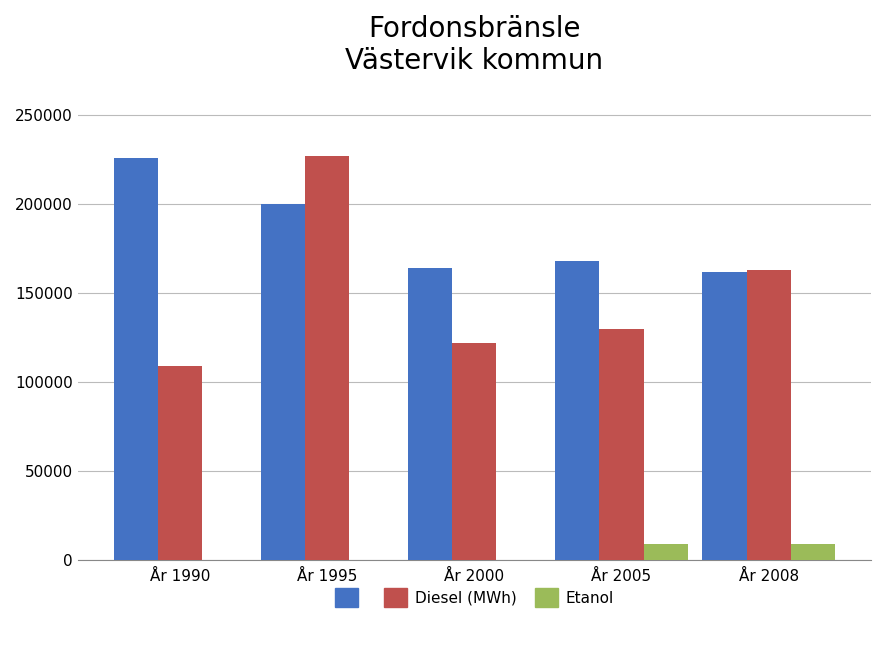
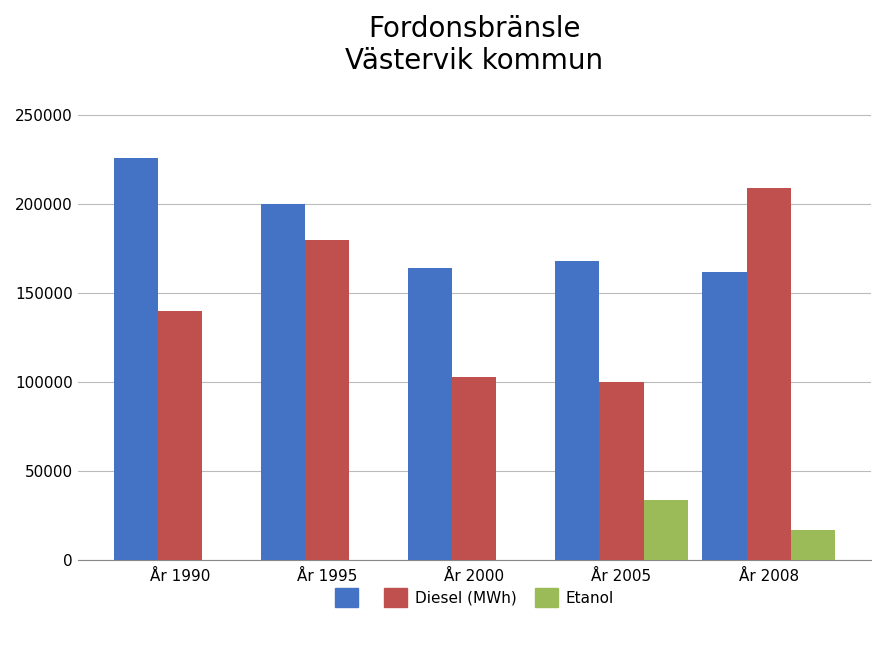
Diesel (MWh)/År 1990: 109000 -> 140000
Diesel (MWh)/År 1995: 227000 -> 180000
Diesel (MWh)/År 2000: 122000 -> 103000
Diesel (MWh)/År 2005: 130000 -> 100000
Etanol/År 2005: 9000 -> 34000
Diesel (MWh)/År 2008: 163000 -> 209000
Etanol/År 2008: 9000 -> 17000
